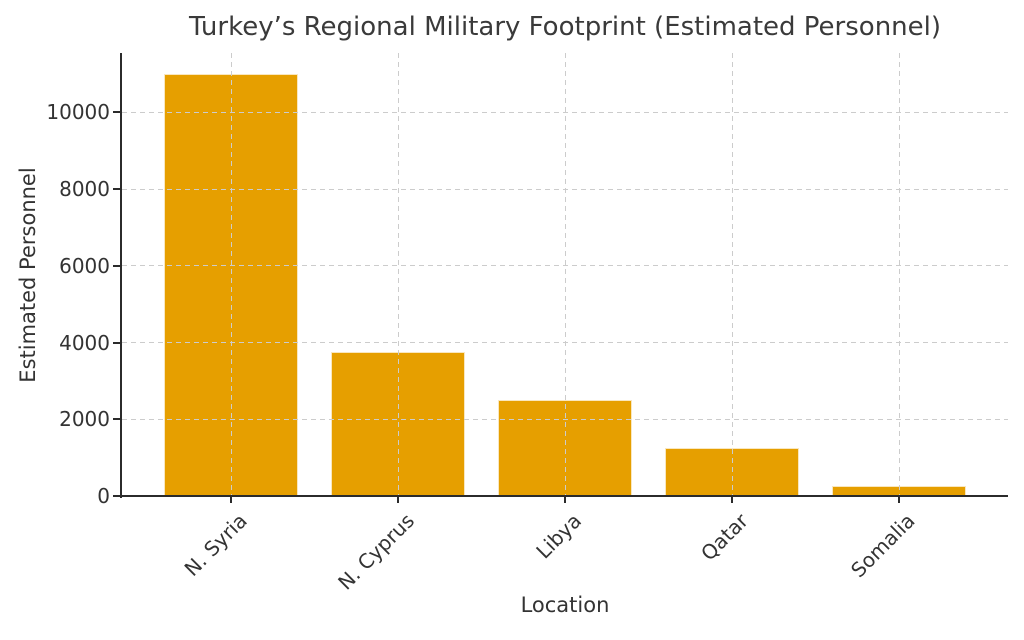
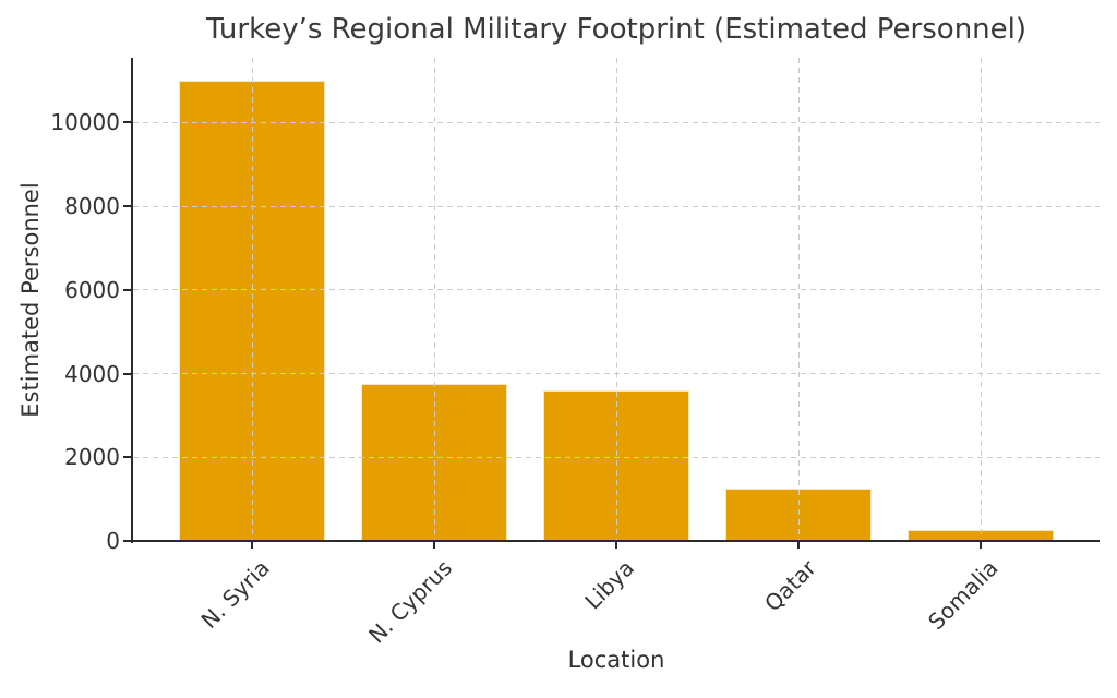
Libya: 2500 -> 3600
